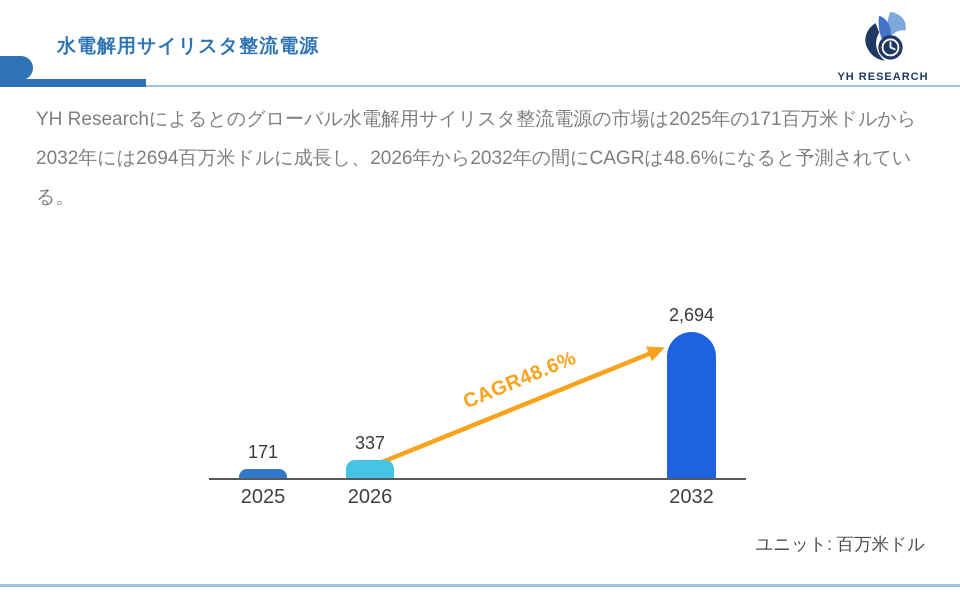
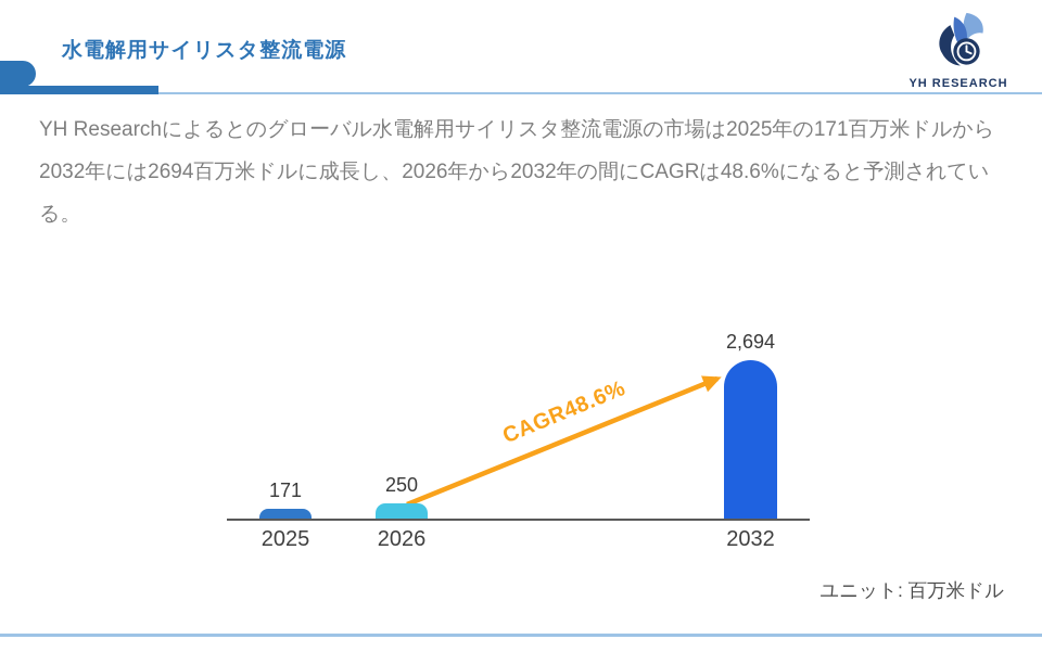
2026: 337 -> 250
